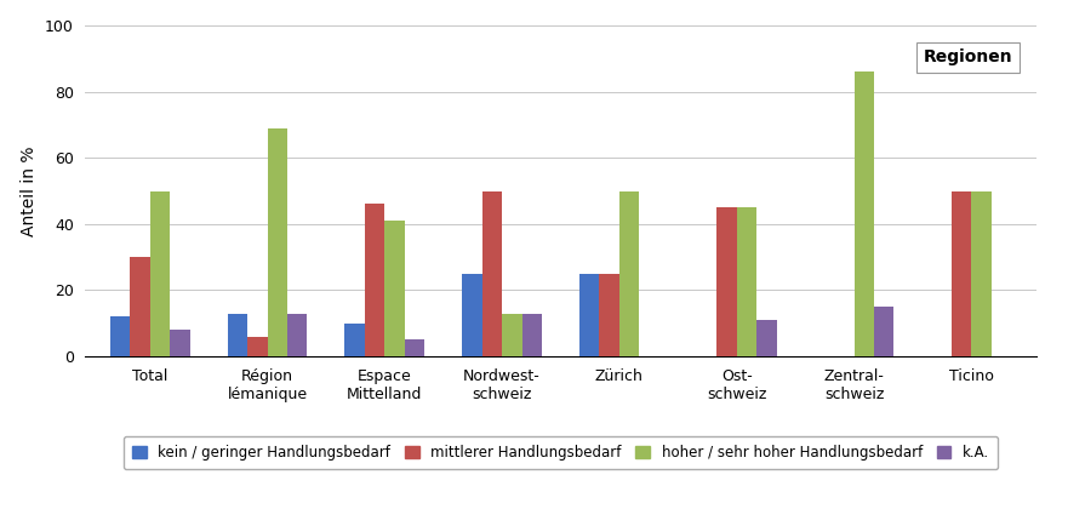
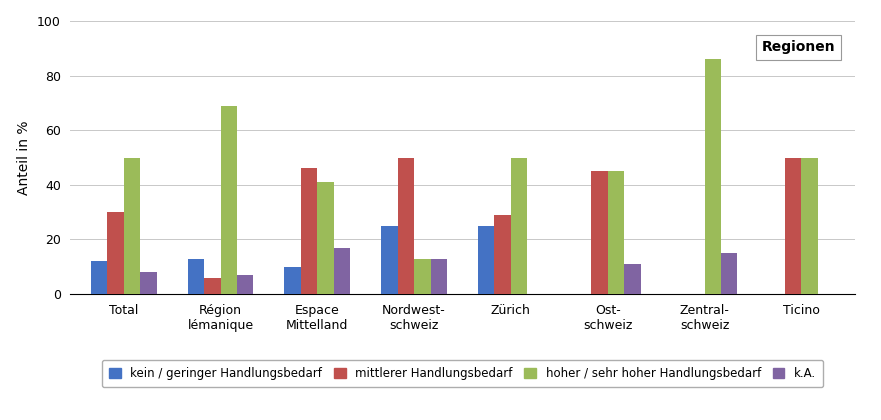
k.A./Région lémanique: 13 -> 7
k.A./Espace Mittelland: 5 -> 17
mittlerer Handlungsbedarf/Zürich: 25 -> 29
